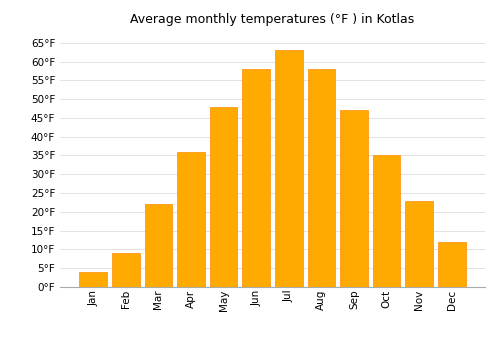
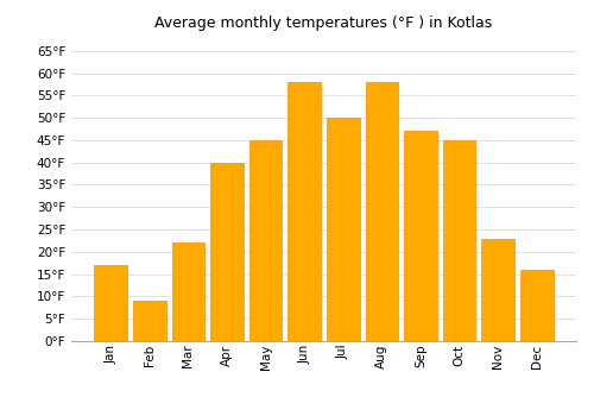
Jan: 4°F -> 17°F
Apr: 36°F -> 40°F
May: 48°F -> 45°F
Jul: 63°F -> 50°F
Oct: 35°F -> 45°F
Dec: 12°F -> 16°F
